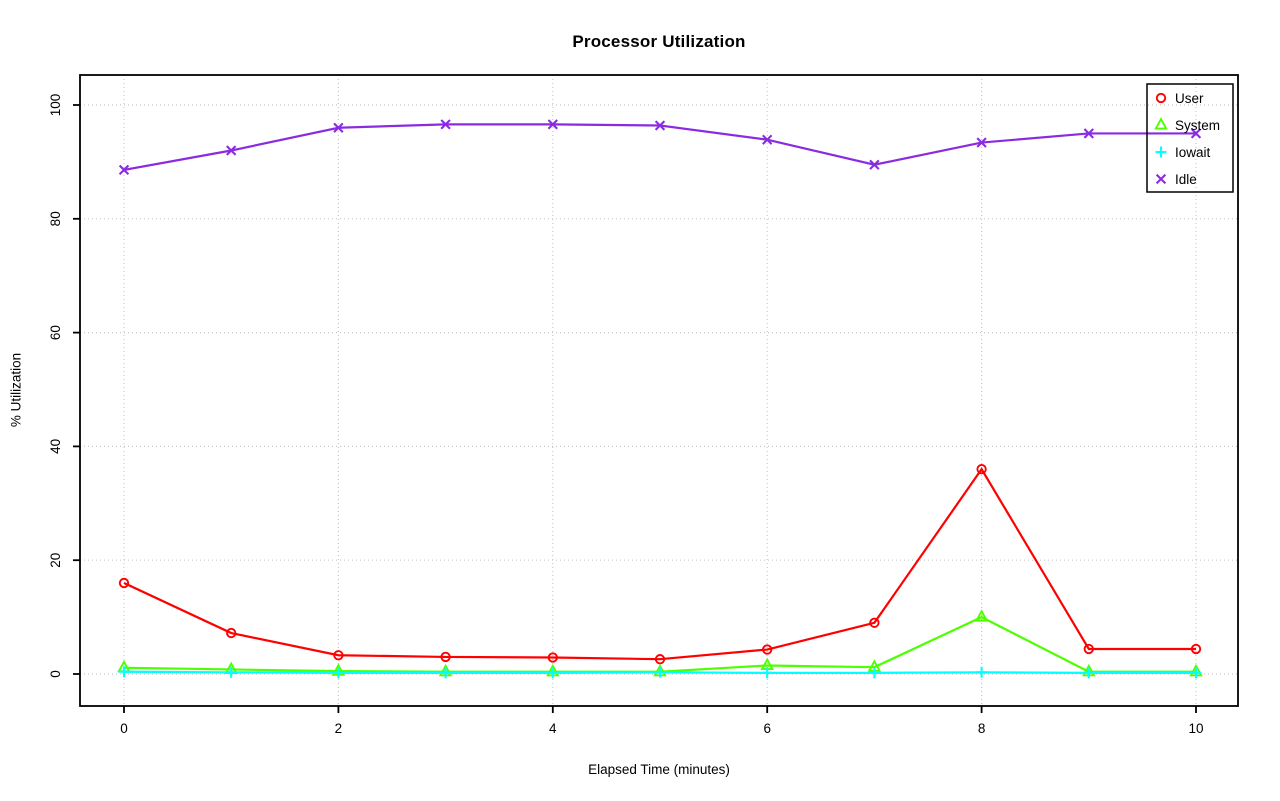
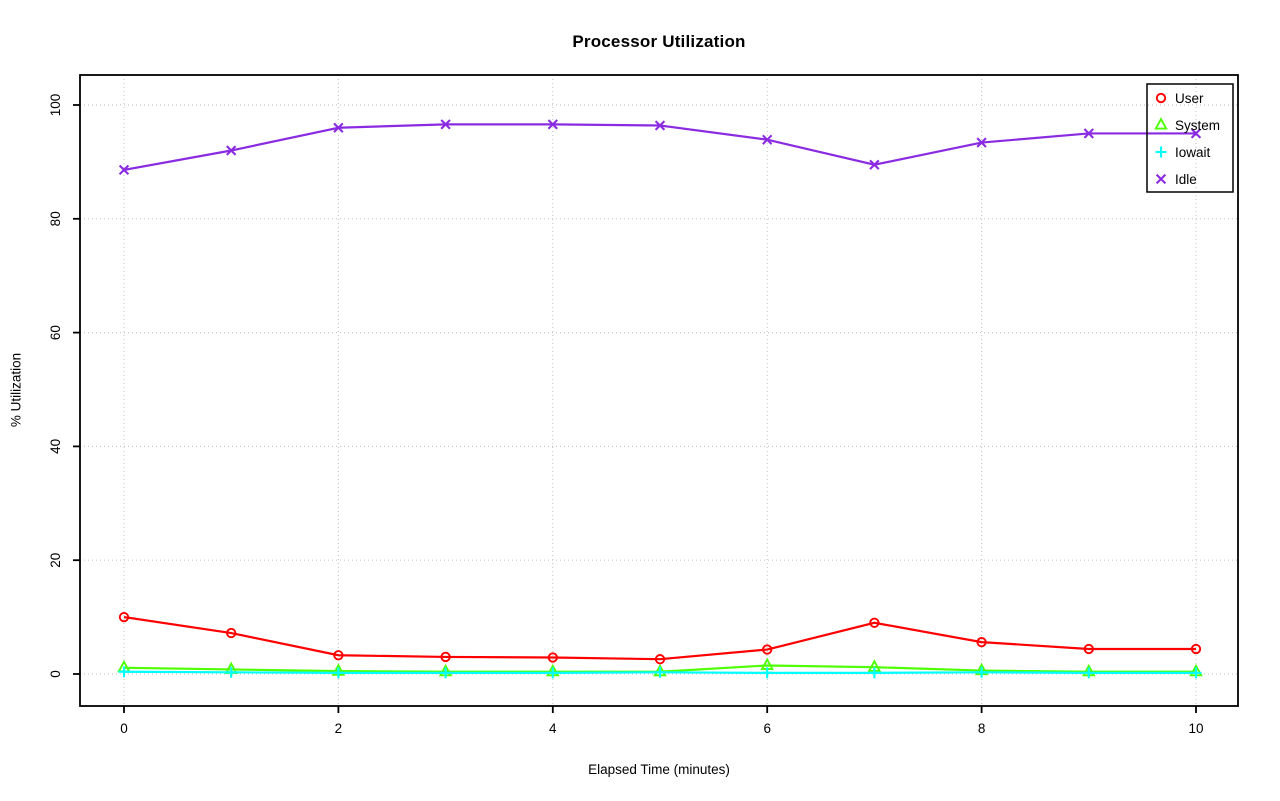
User/0: 16 -> 10
User/8: 36 -> 6
System/8: 10 -> 1
